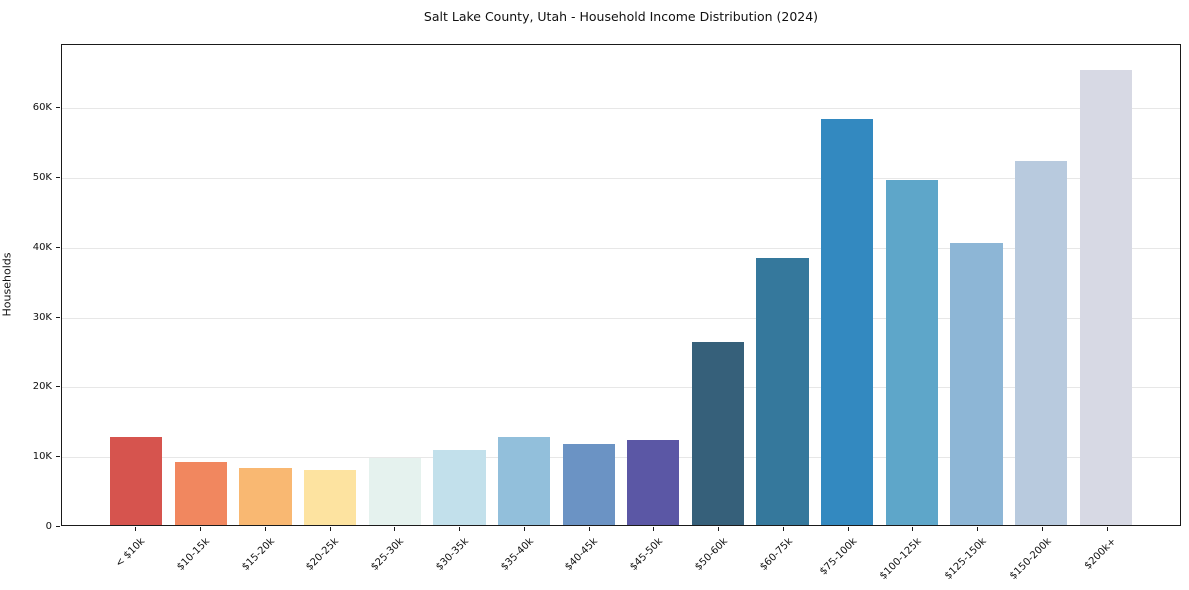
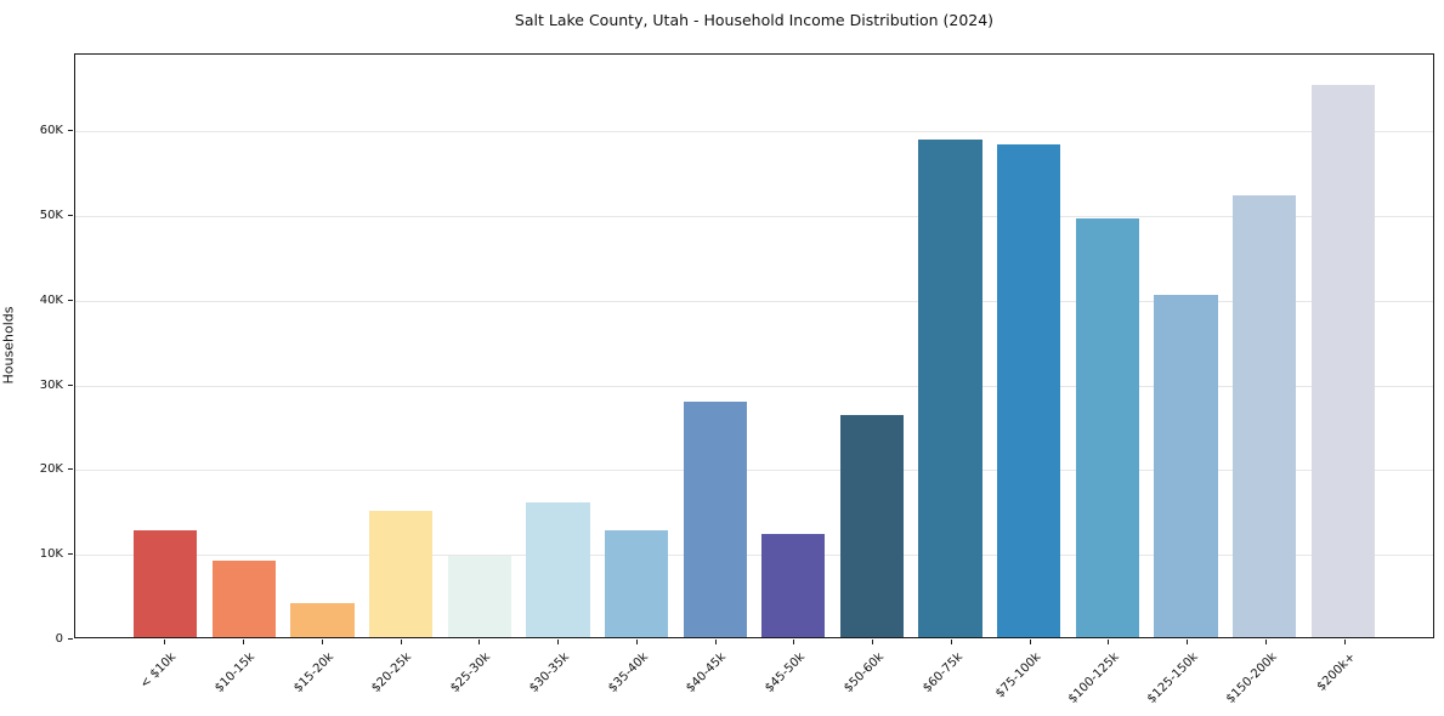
$15-20k: 8K -> 4K
$20-25k: 8K -> 15K
$30-35k: 11K -> 16K
$40-45k: 12K -> 28K
$60-75k: 38K -> 59K
